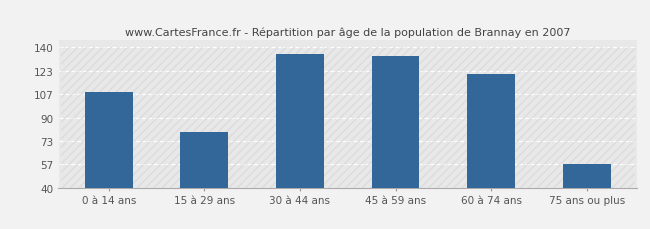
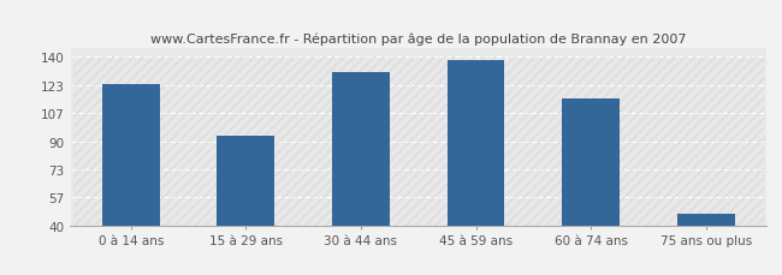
0 à 14 ans: 108 -> 124
15 à 29 ans: 80 -> 93
30 à 44 ans: 135 -> 131
45 à 59 ans: 134 -> 138
60 à 74 ans: 121 -> 115
75 ans ou plus: 57 -> 47
